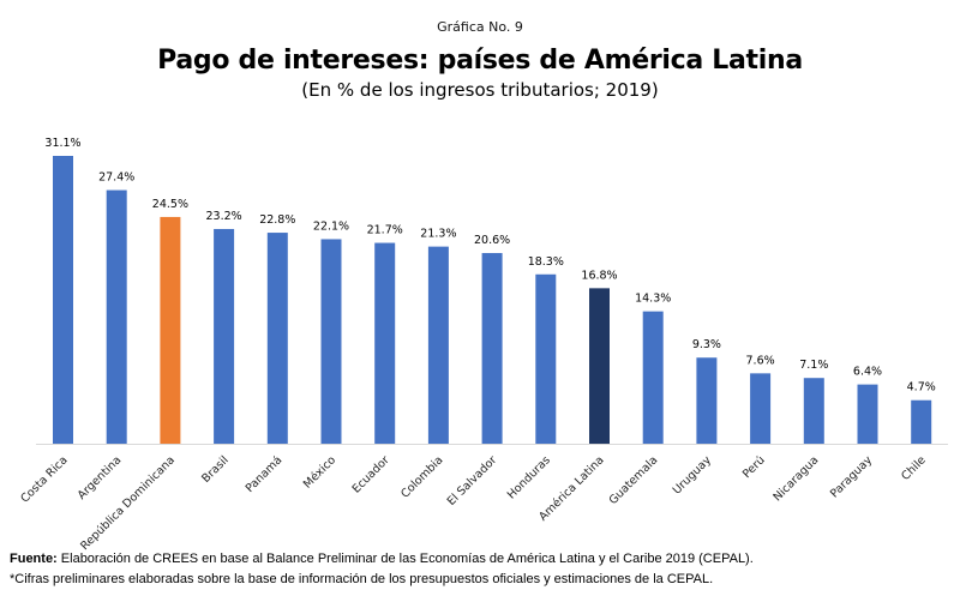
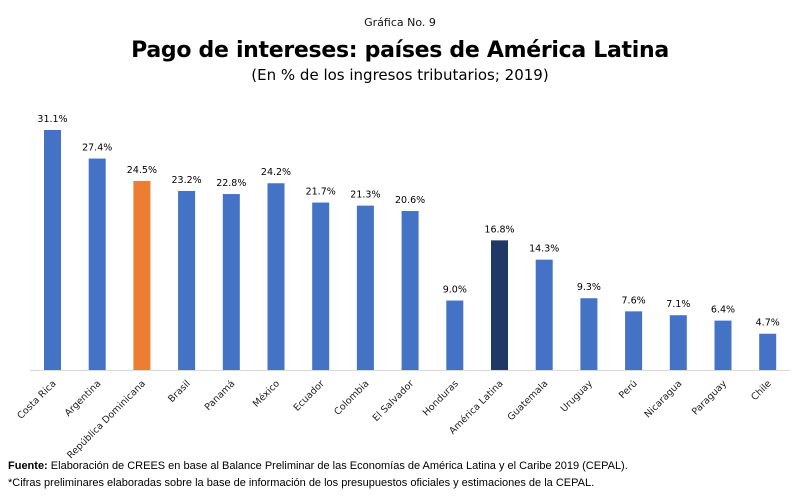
México: 22.1% -> 24.2%
Honduras: 18.3% -> 9.0%
